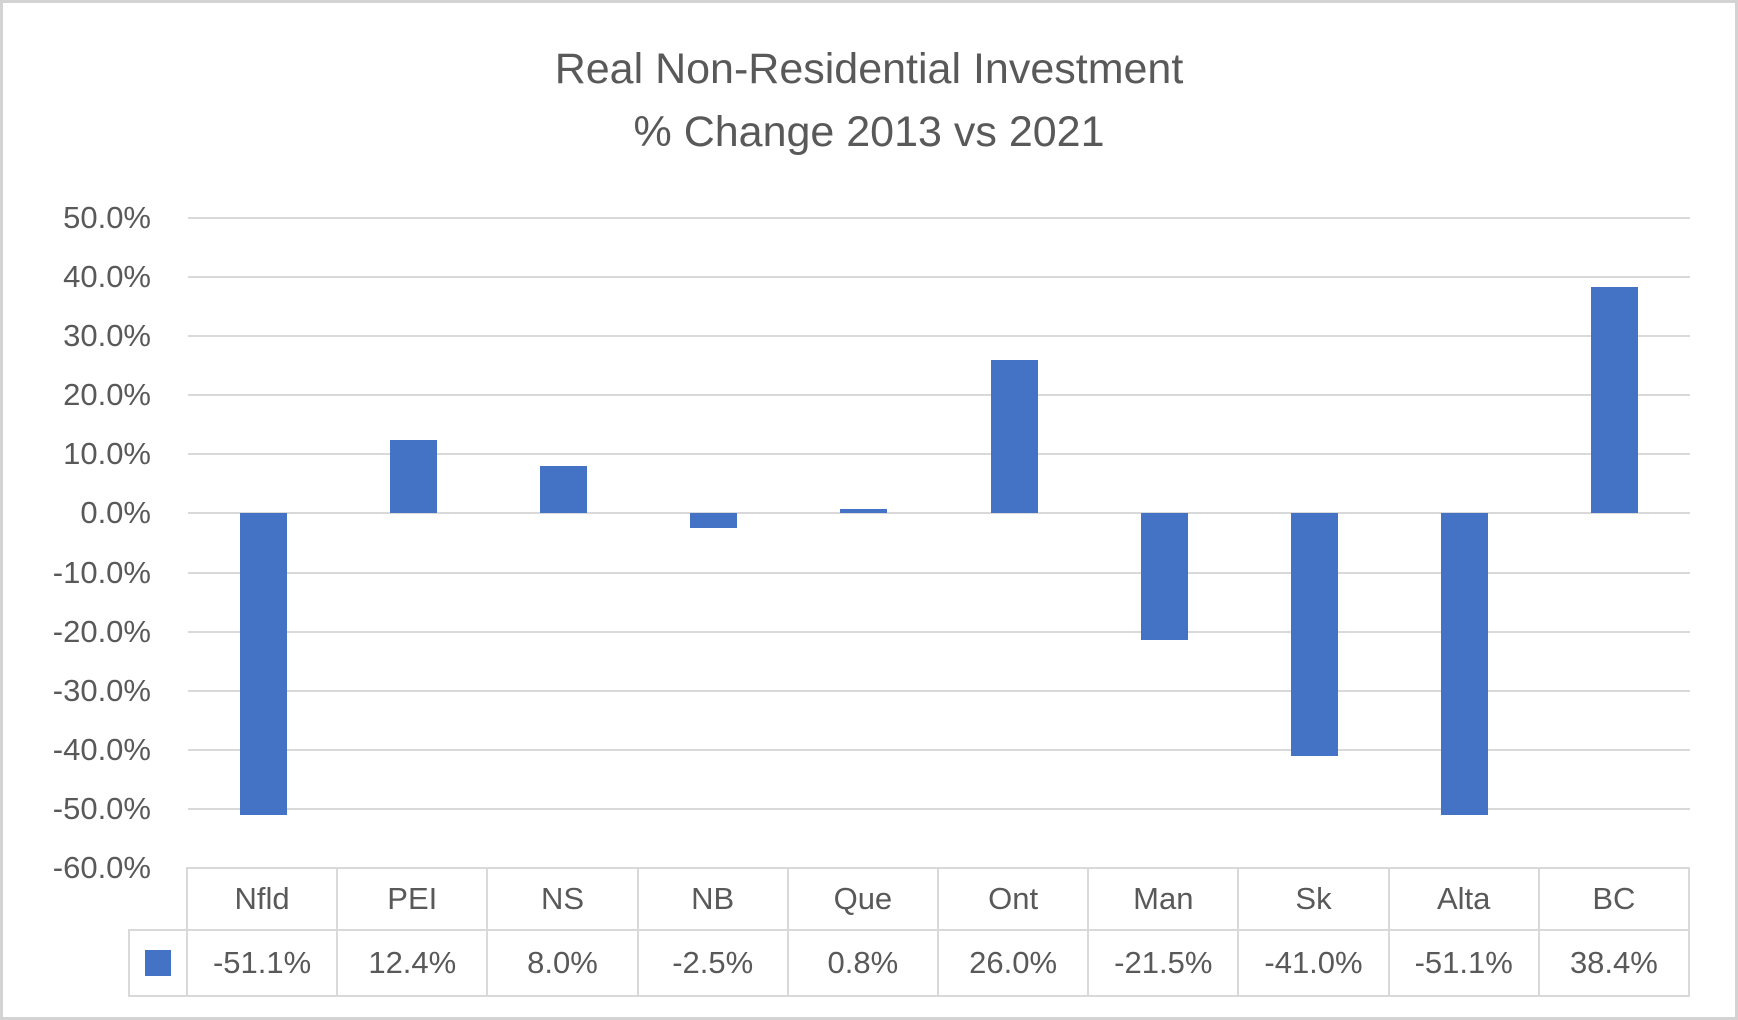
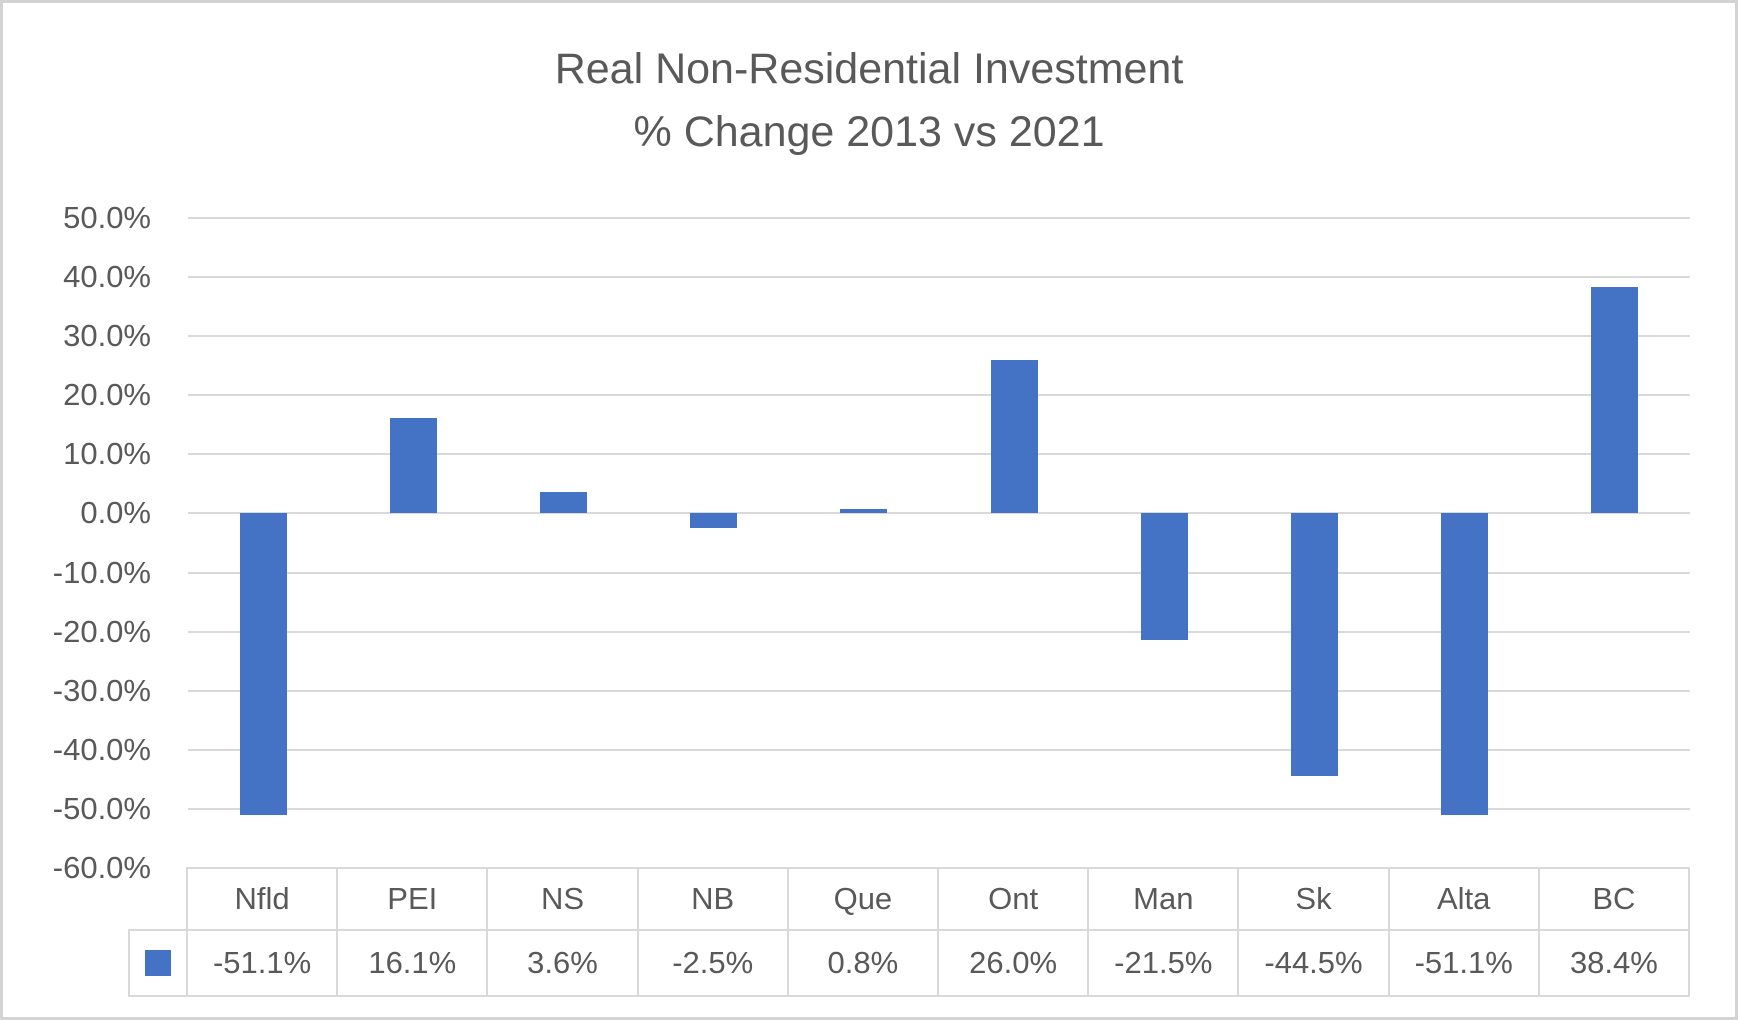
PEI: 12.4% -> 16.1%
NS: 8.0% -> 3.6%
Sk: -41.0% -> -44.5%
